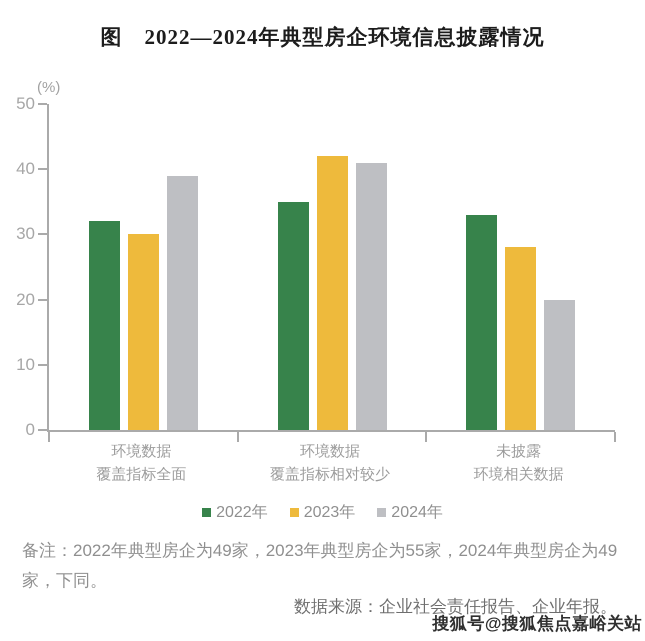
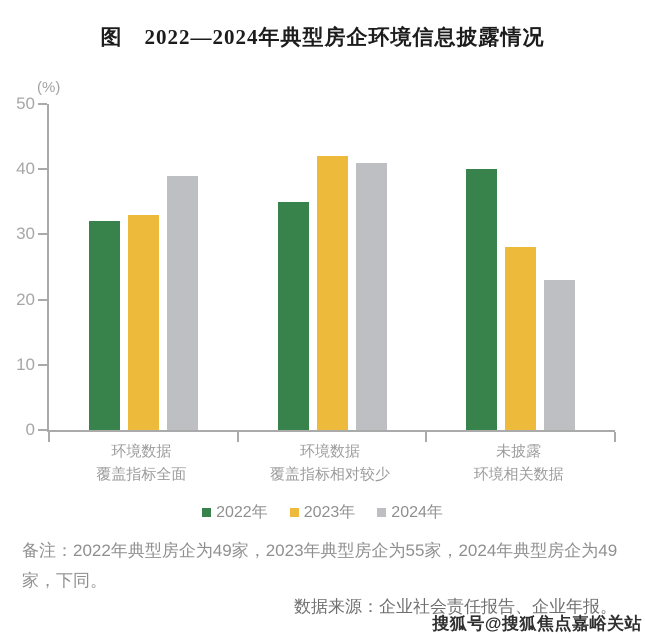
2023年/环境数据 覆盖指标全面: 30 -> 33
2022年/未披露 环境相关数据: 33 -> 40
2024年/未披露 环境相关数据: 20 -> 23
